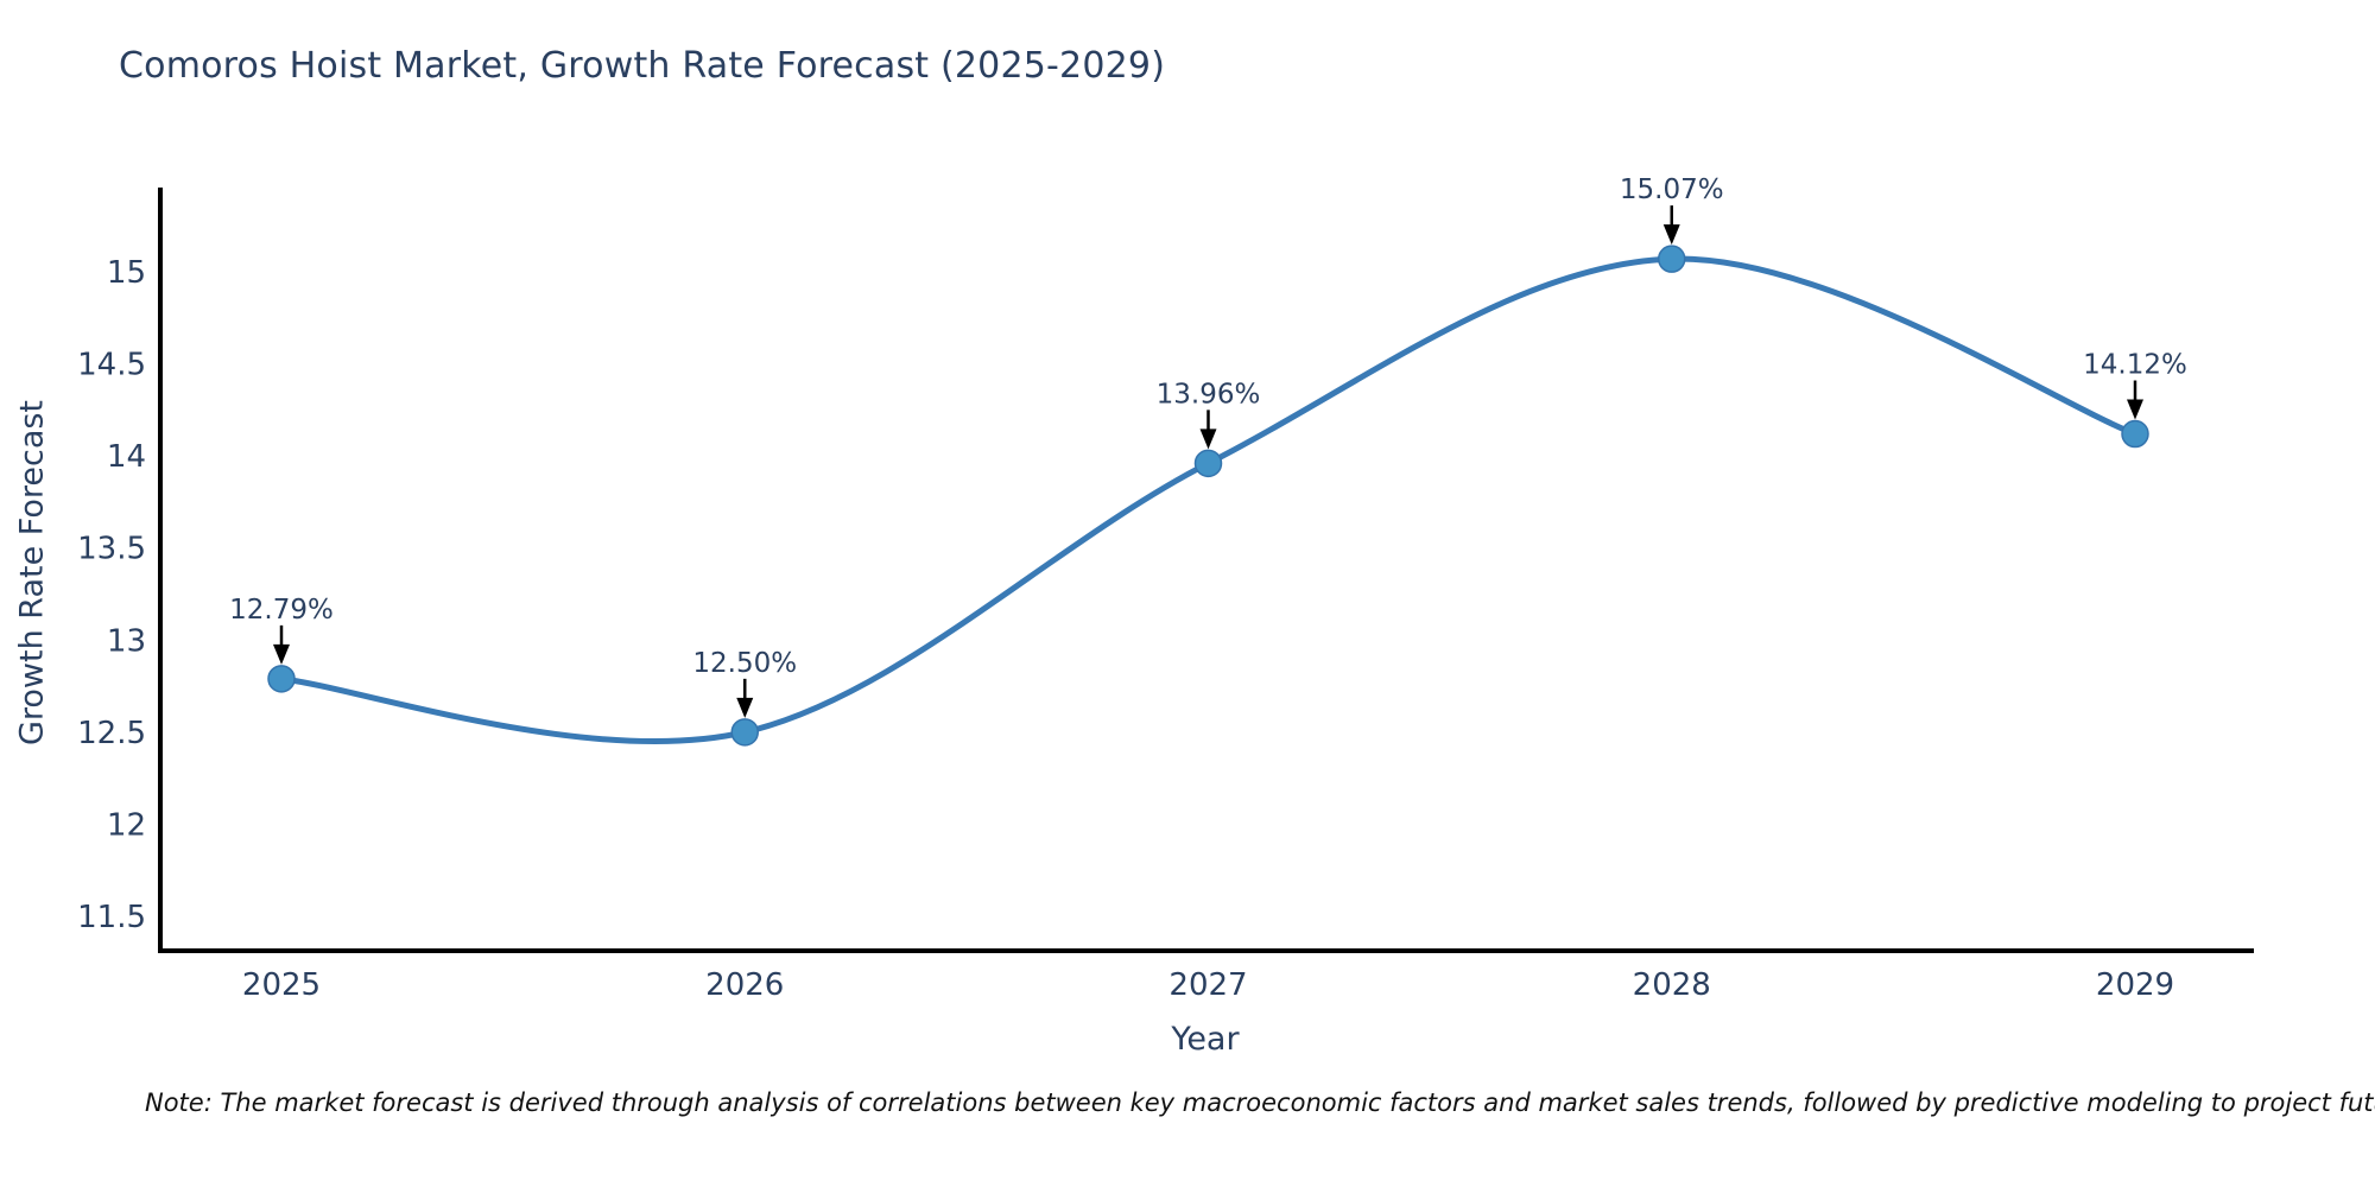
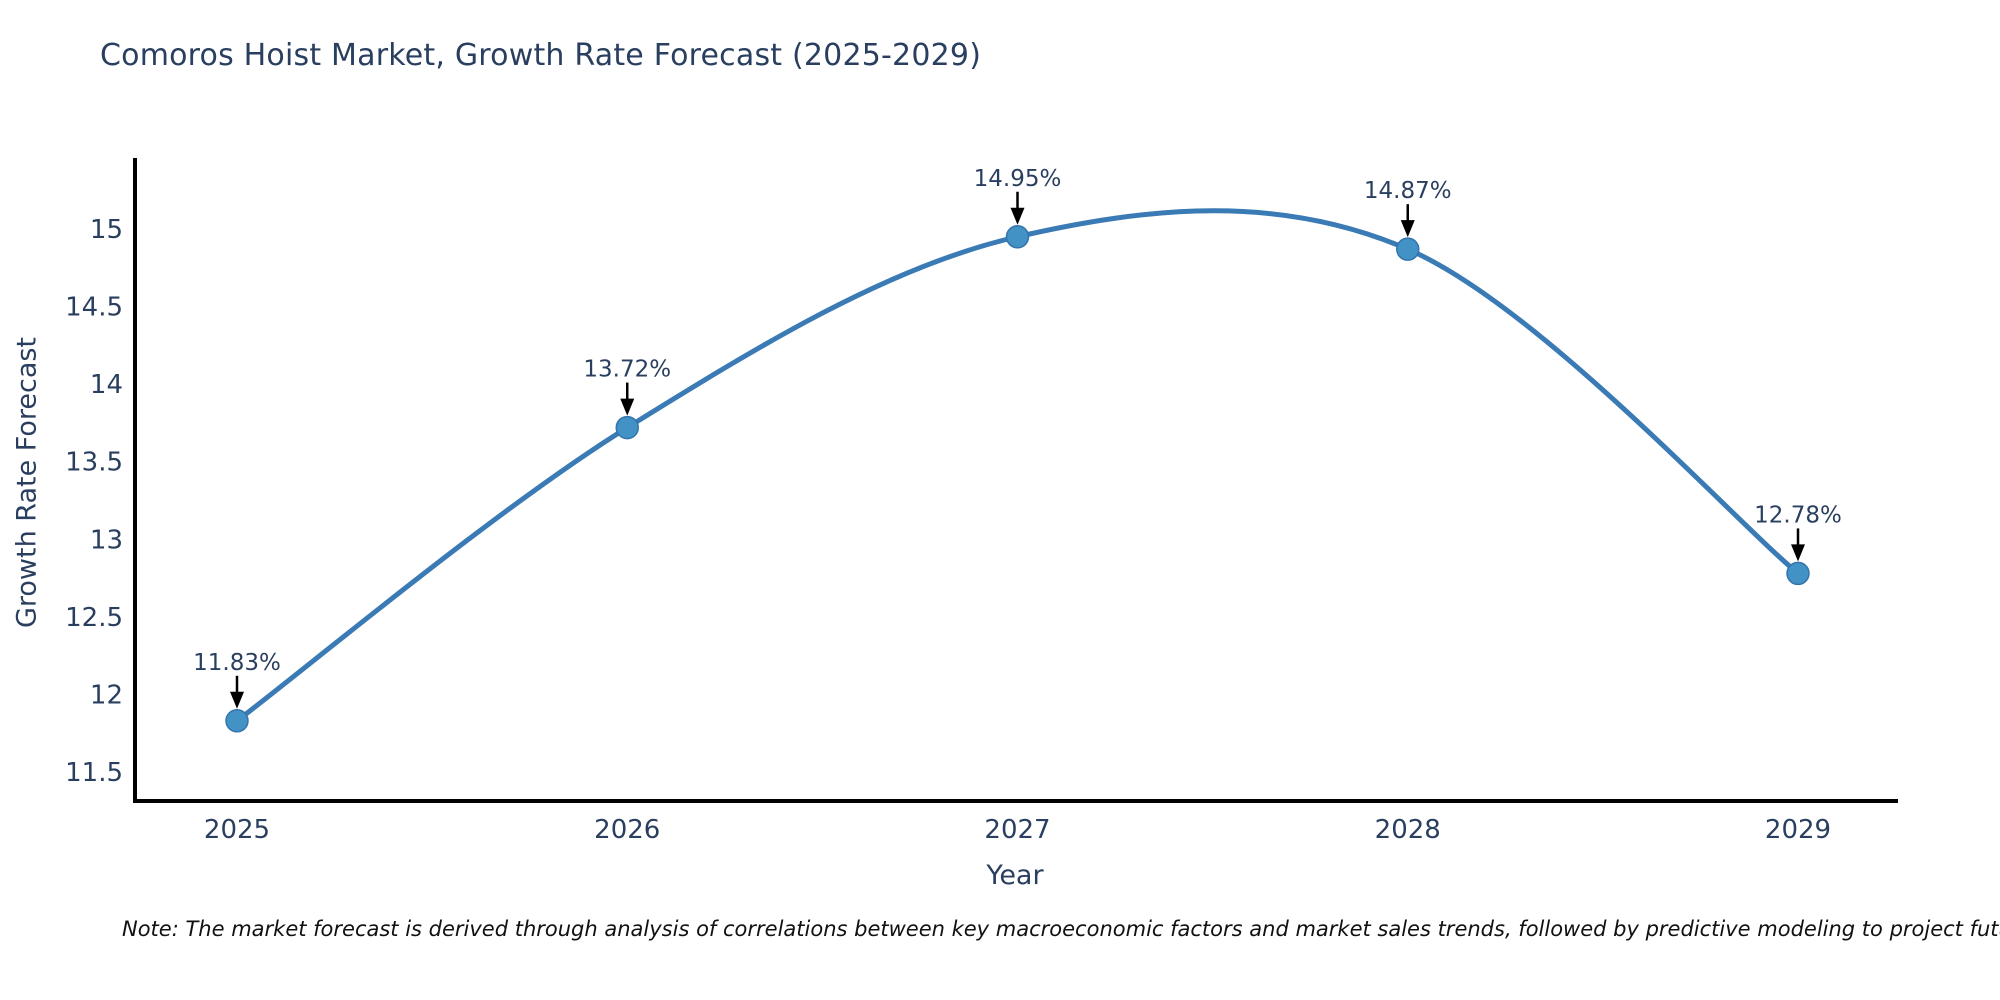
2025: 12.79% -> 11.83%
2026: 12.50% -> 13.72%
2027: 13.96% -> 14.95%
2028: 15.07% -> 14.87%
2029: 14.12% -> 12.78%
